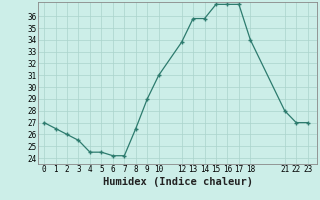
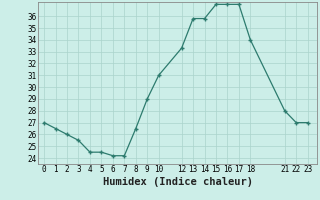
12: 33.8 -> 33.3
